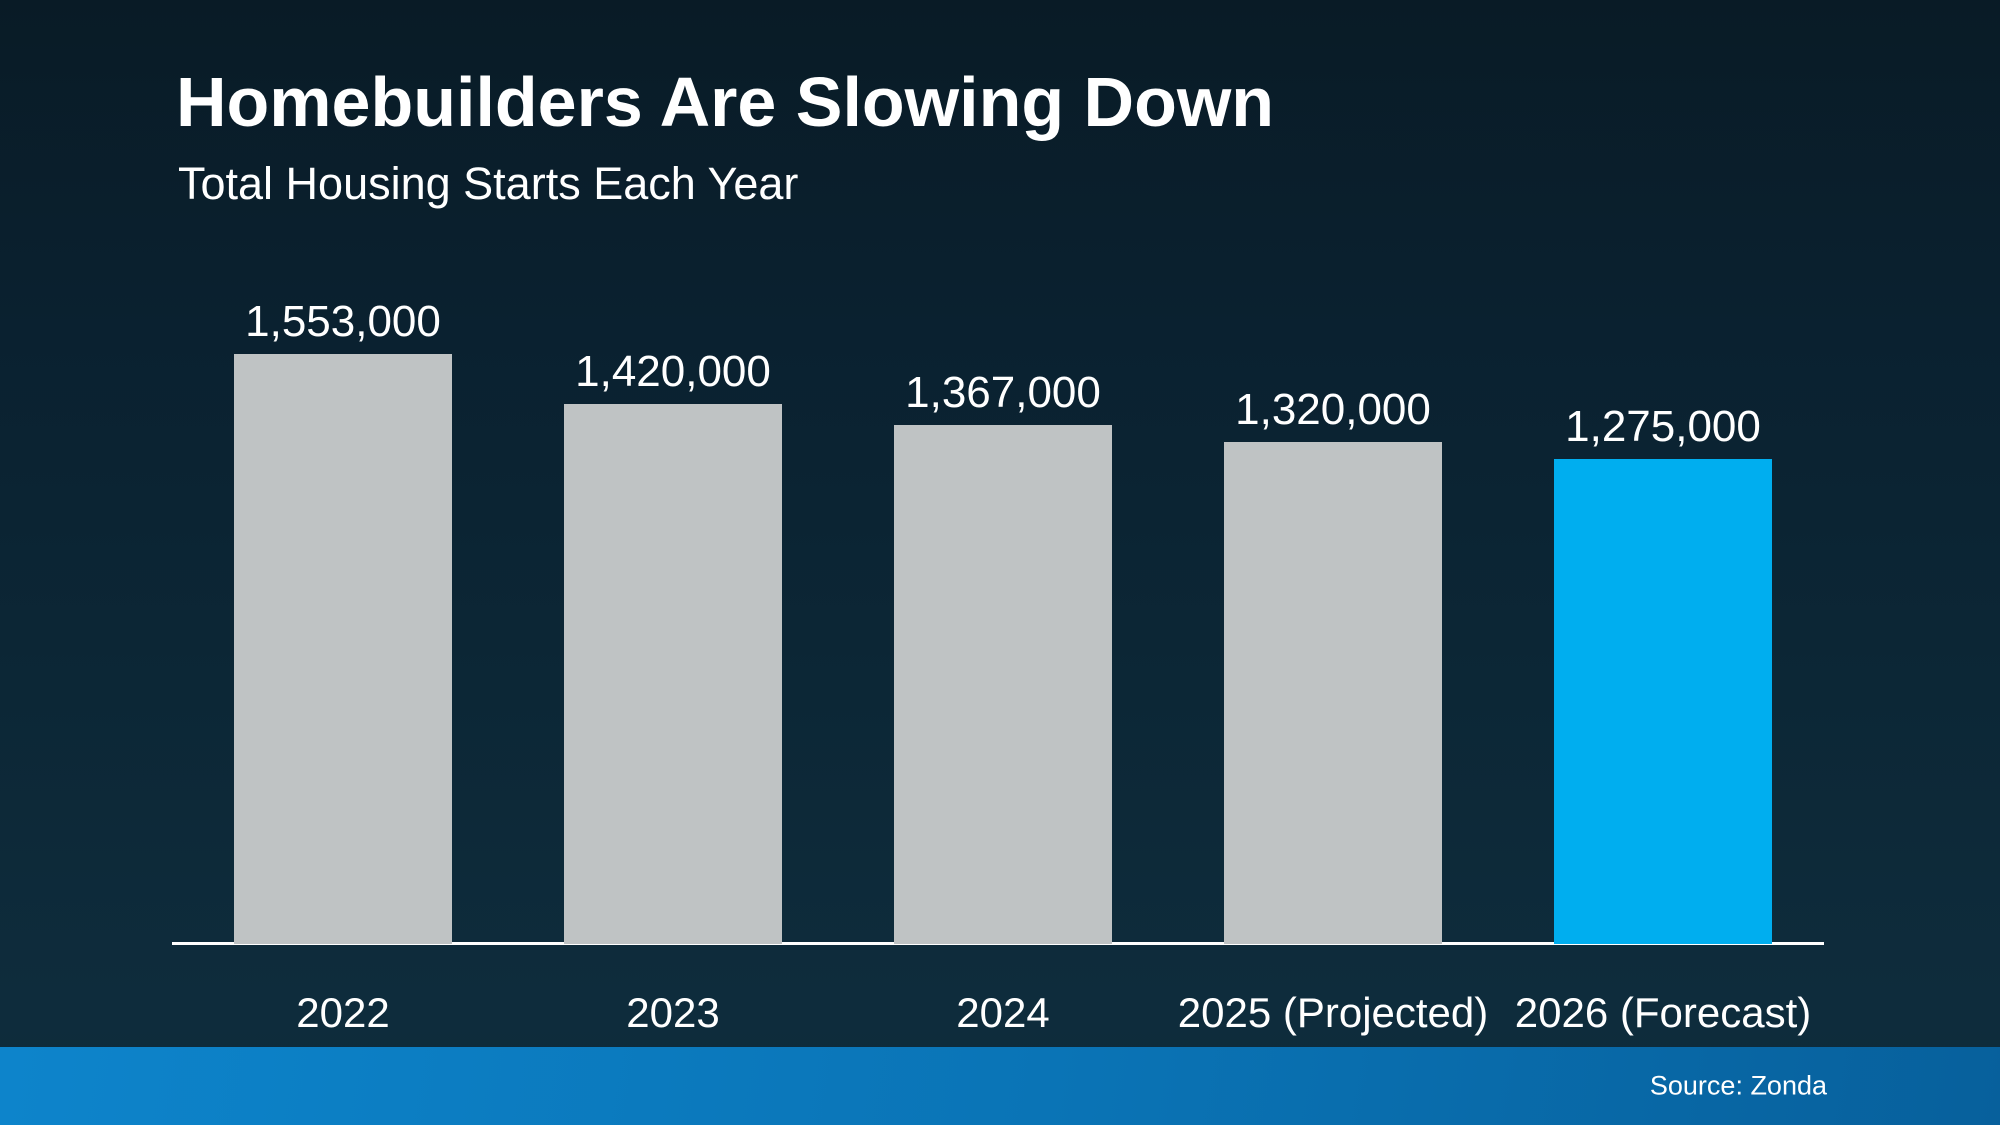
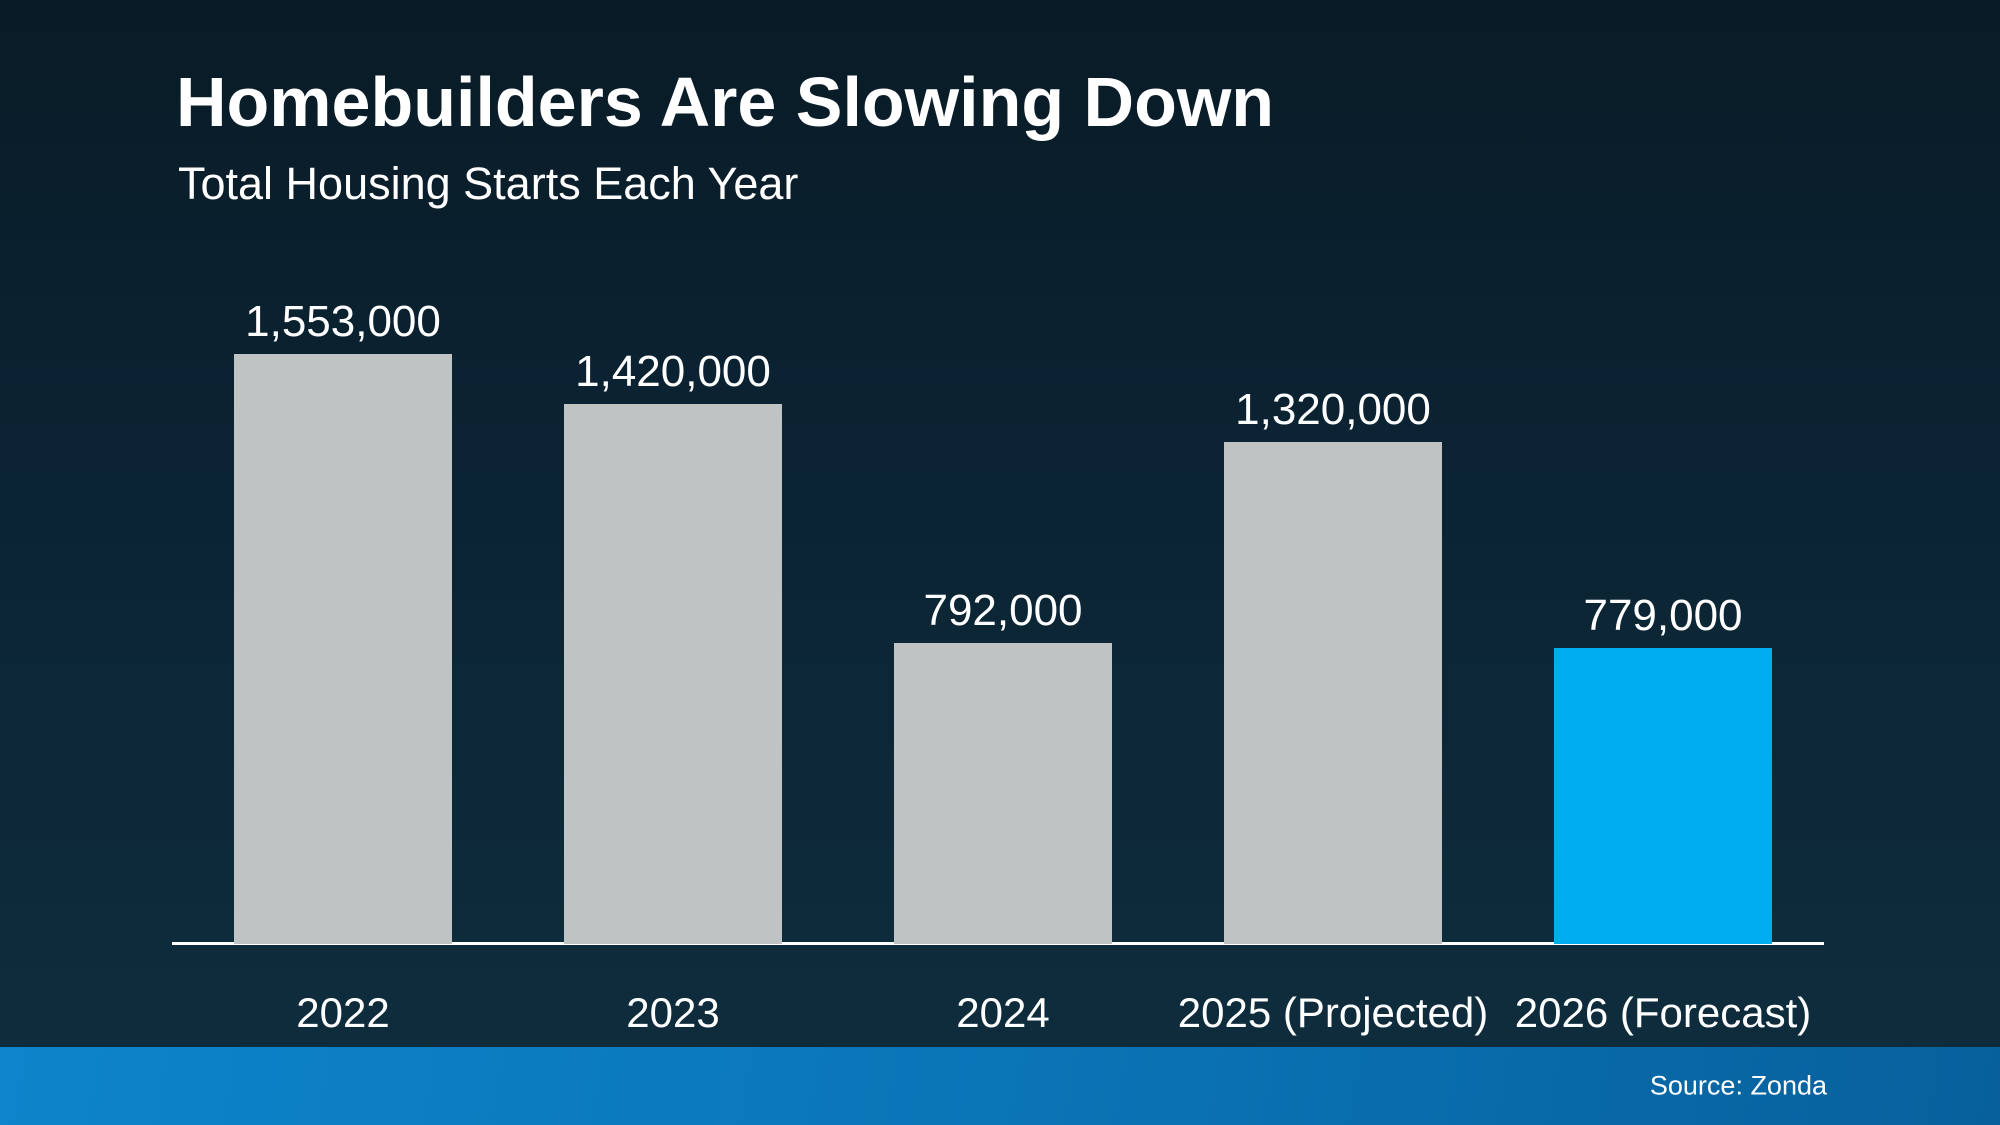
2024: 1,367,000 -> 792,000
2026 (Forecast): 1,275,000 -> 779,000
